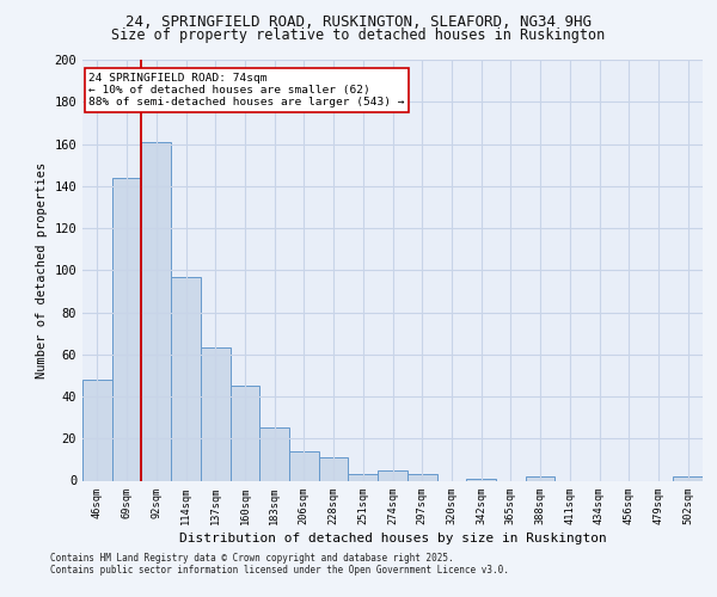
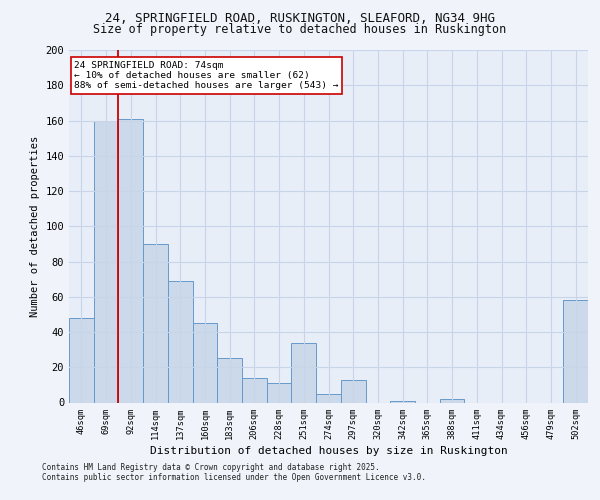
69sqm: 144 -> 160
114sqm: 97 -> 90
137sqm: 63 -> 69
251sqm: 3 -> 34
297sqm: 3 -> 13
502sqm: 2 -> 58
